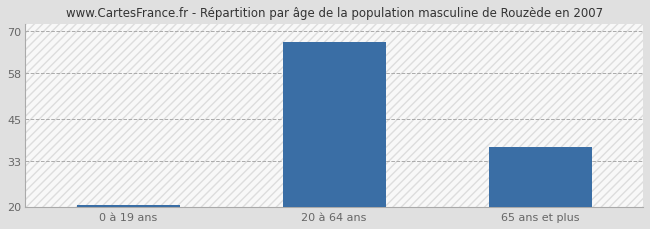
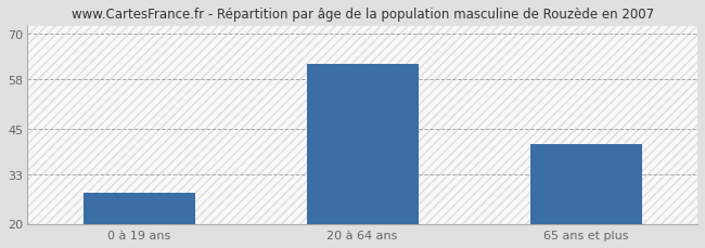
0 à 19 ans: 20.5 -> 28.0
20 à 64 ans: 67.0 -> 62.0
65 ans et plus: 37.0 -> 41.0
